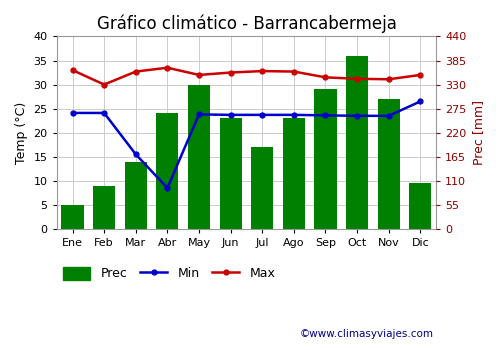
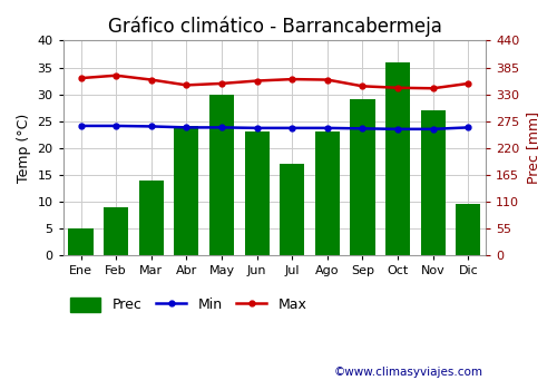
Max/Feb: 30.0 -> 33.5
Min/Mar: 15.5 -> 24.0
Min/Abr: 8.5 -> 23.8
Max/Abr: 33.5 -> 31.7
Min/Dic: 26.5 -> 23.8
